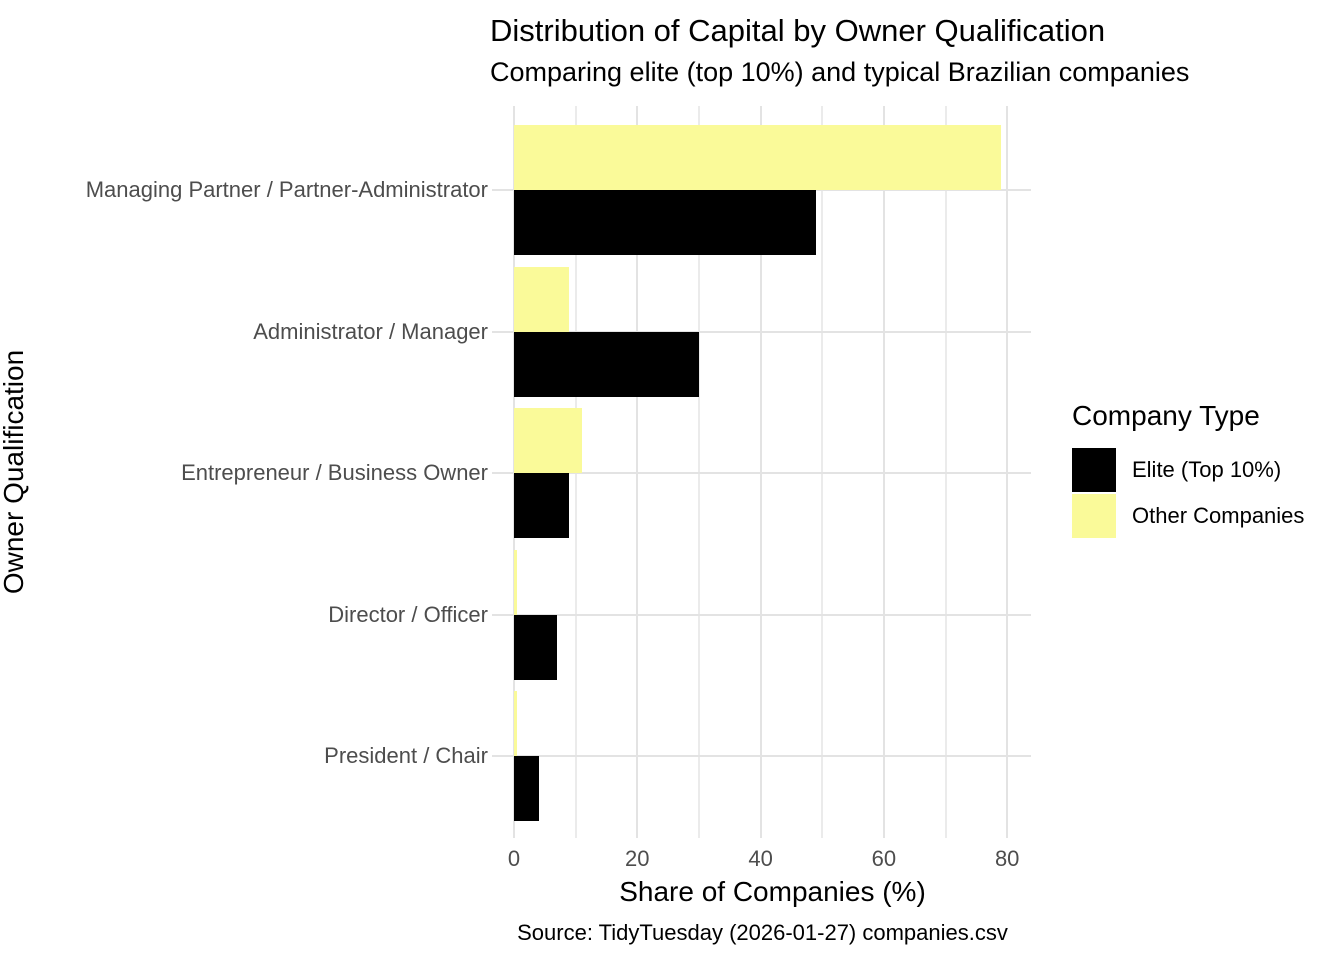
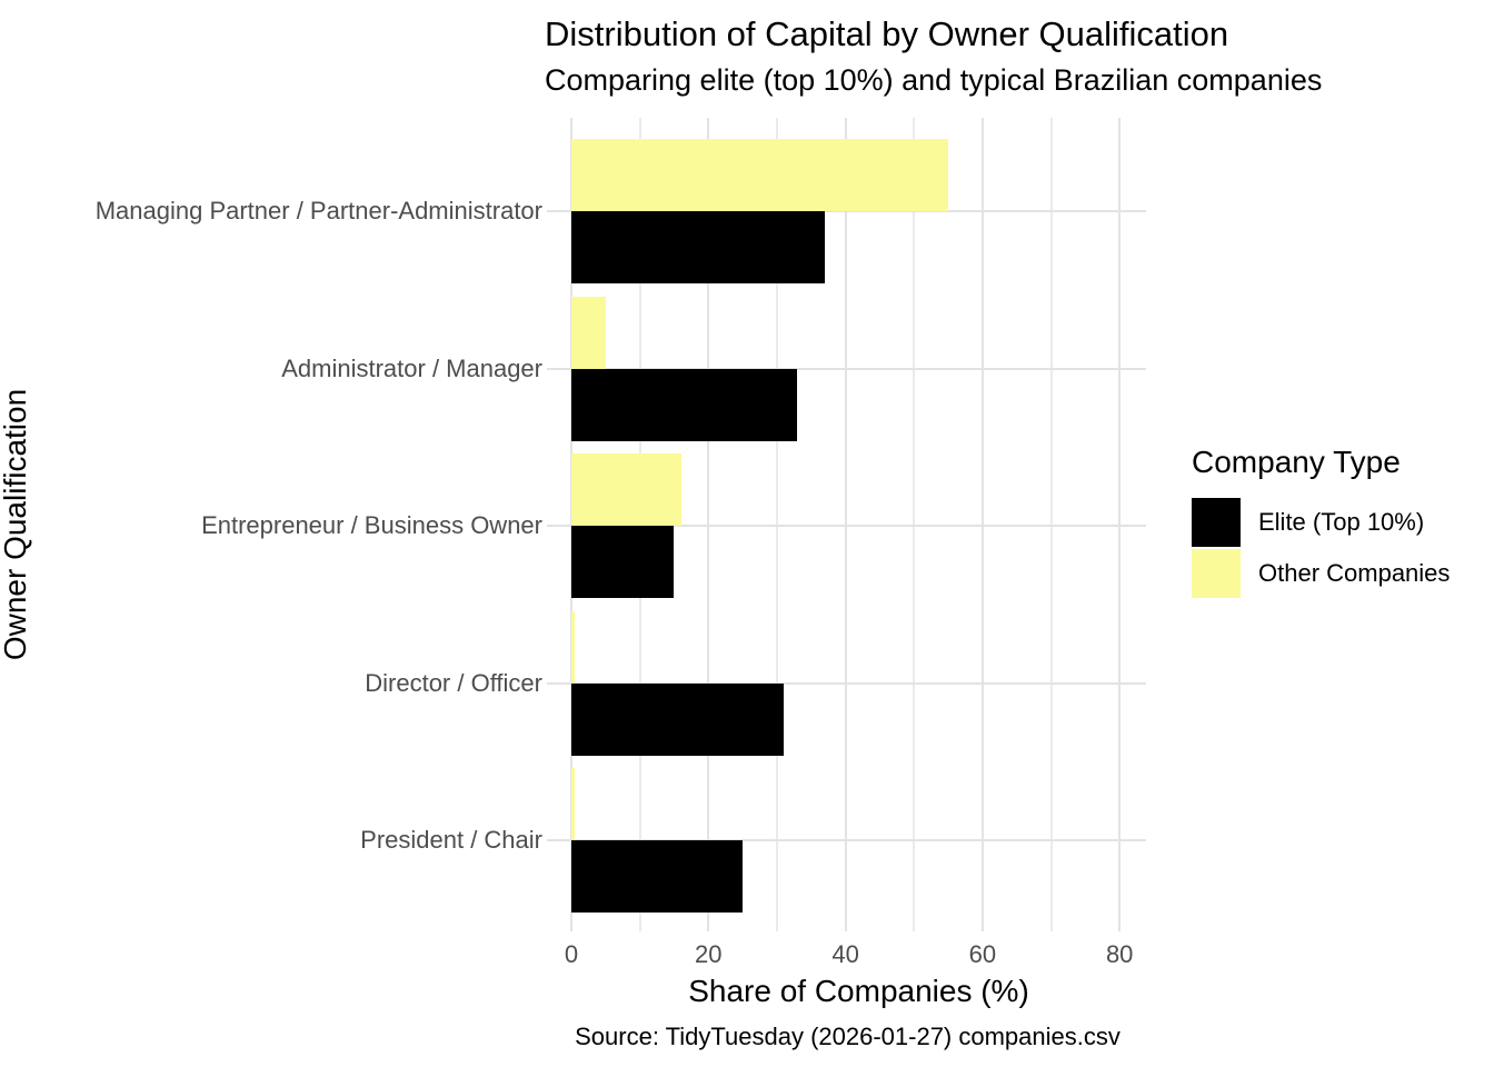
Elite (Top 10%)/Managing Partner / Partner-Administrator: 49 -> 37
Other Companies/Managing Partner / Partner-Administrator: 79 -> 55
Elite (Top 10%)/Administrator / Manager: 30 -> 33
Other Companies/Administrator / Manager: 9 -> 5
Elite (Top 10%)/Entrepreneur / Business Owner: 9 -> 15
Other Companies/Entrepreneur / Business Owner: 11 -> 16
Elite (Top 10%)/Director / Officer: 7 -> 31
Elite (Top 10%)/President / Chair: 4 -> 25
